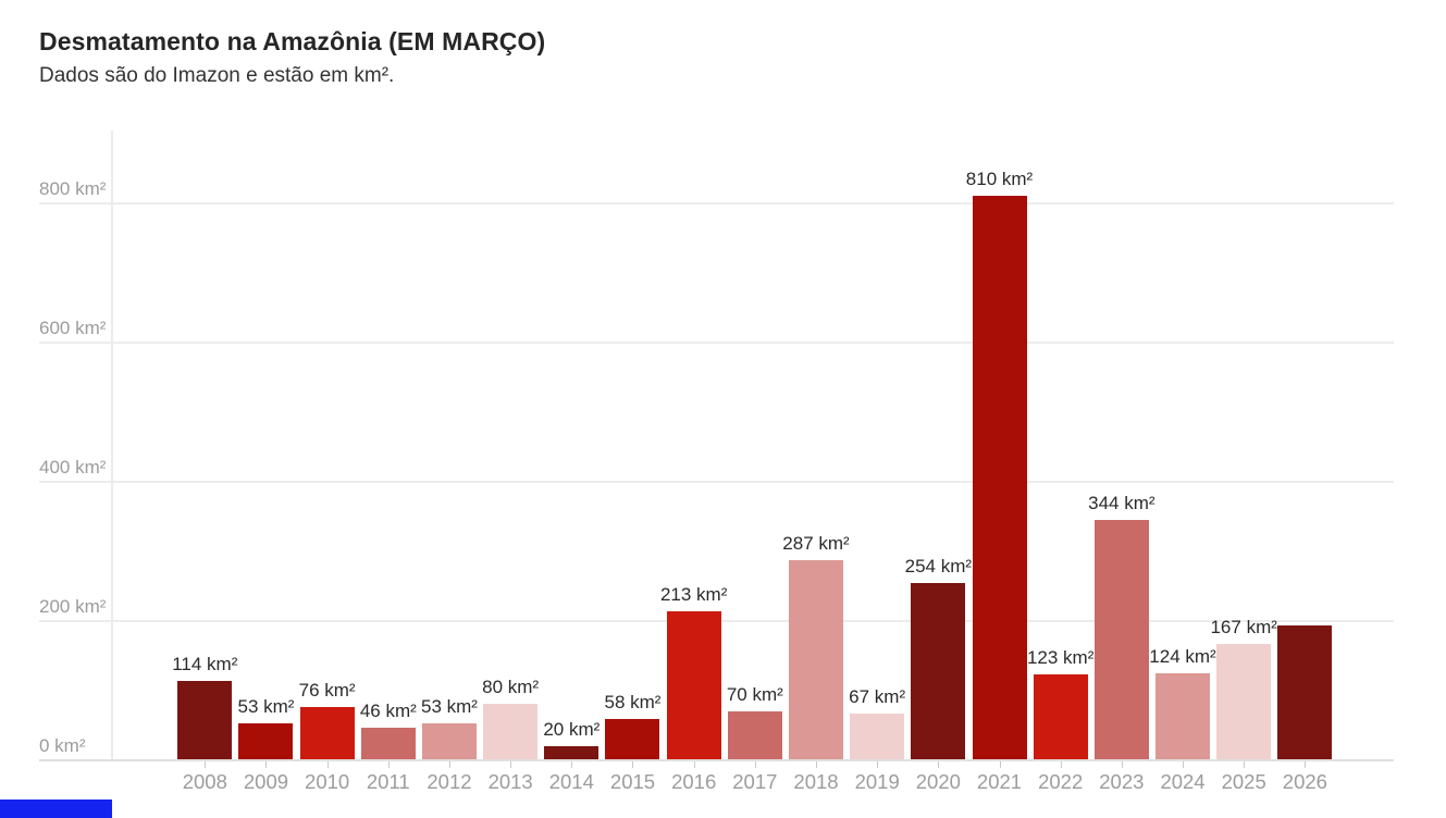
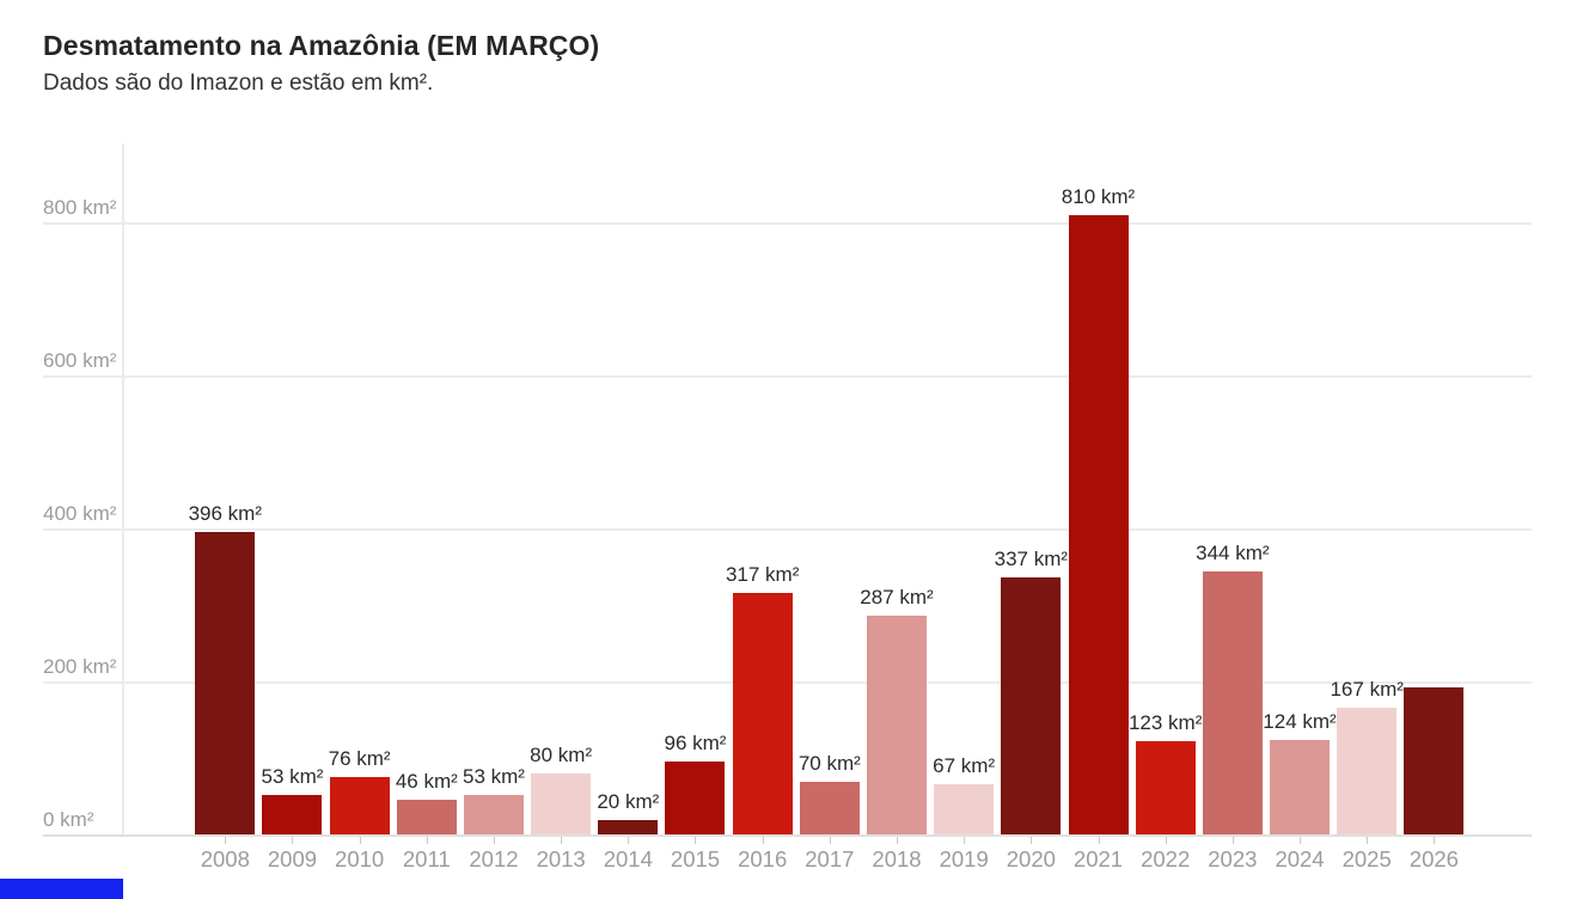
2008: 114 -> 396
2015: 58 -> 96
2016: 213 -> 317
2020: 254 -> 337
